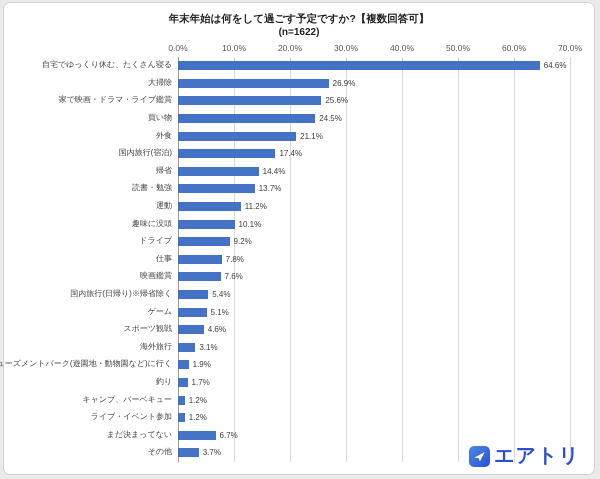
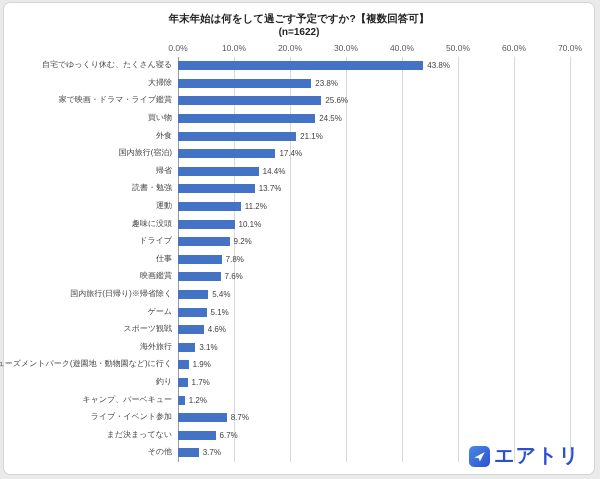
自宅でゆっくり休む、たくさん寝る: 64.6% -> 43.8%
大掃除: 26.9% -> 23.8%
ライブ・イベント参加: 1.2% -> 8.7%
